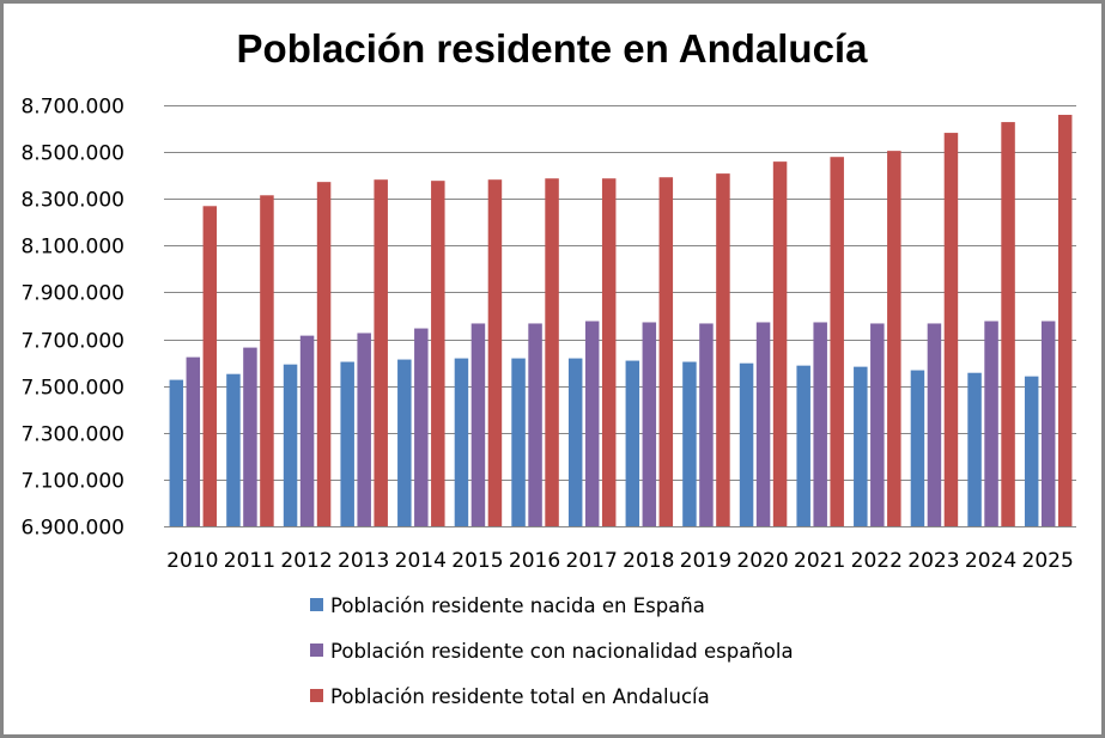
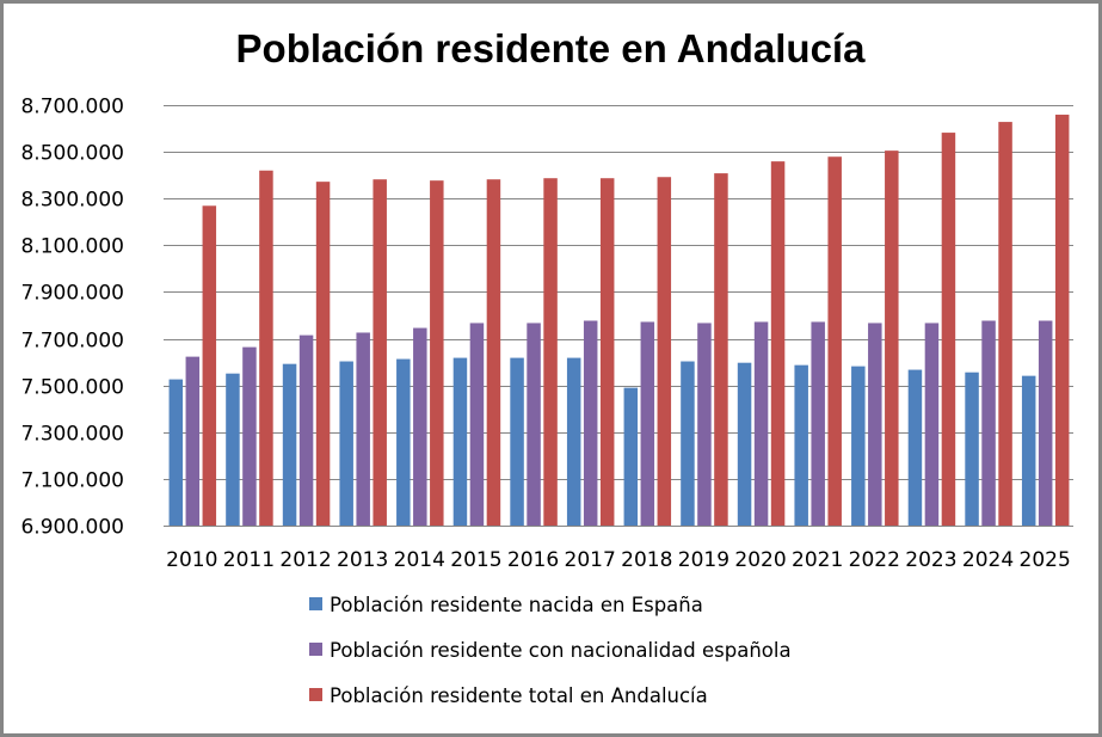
Población residente total en Andalucía/2011: 8320000 -> 8420000
Población residente nacida en España/2018: 7610000 -> 7490000
